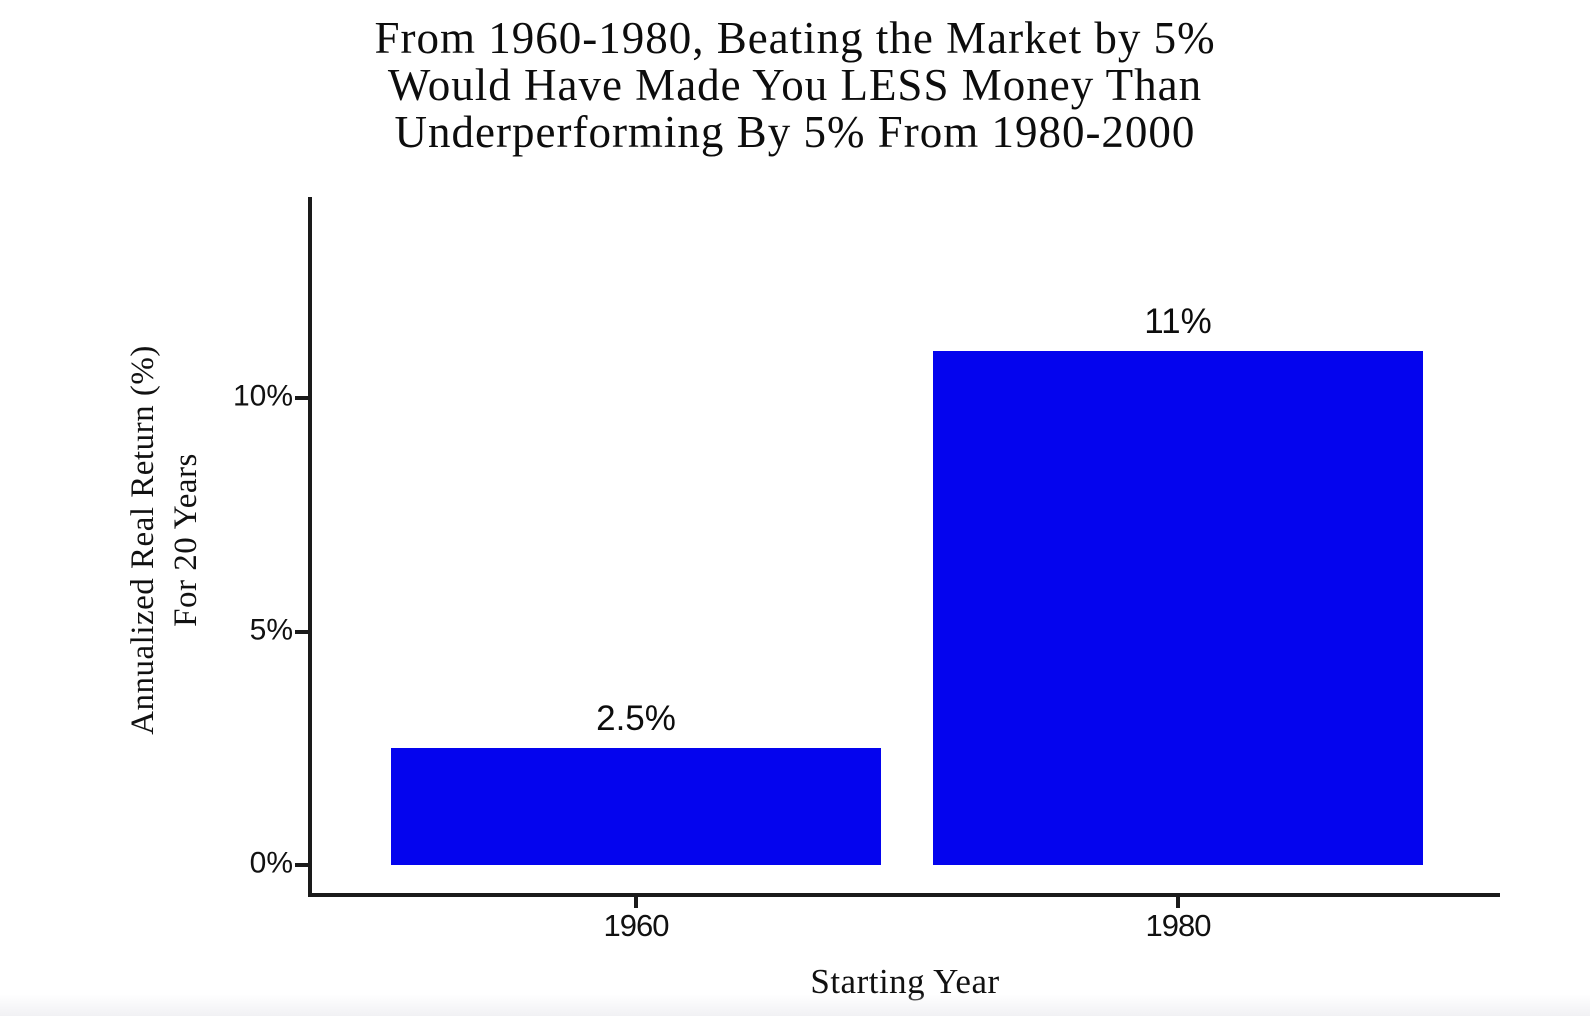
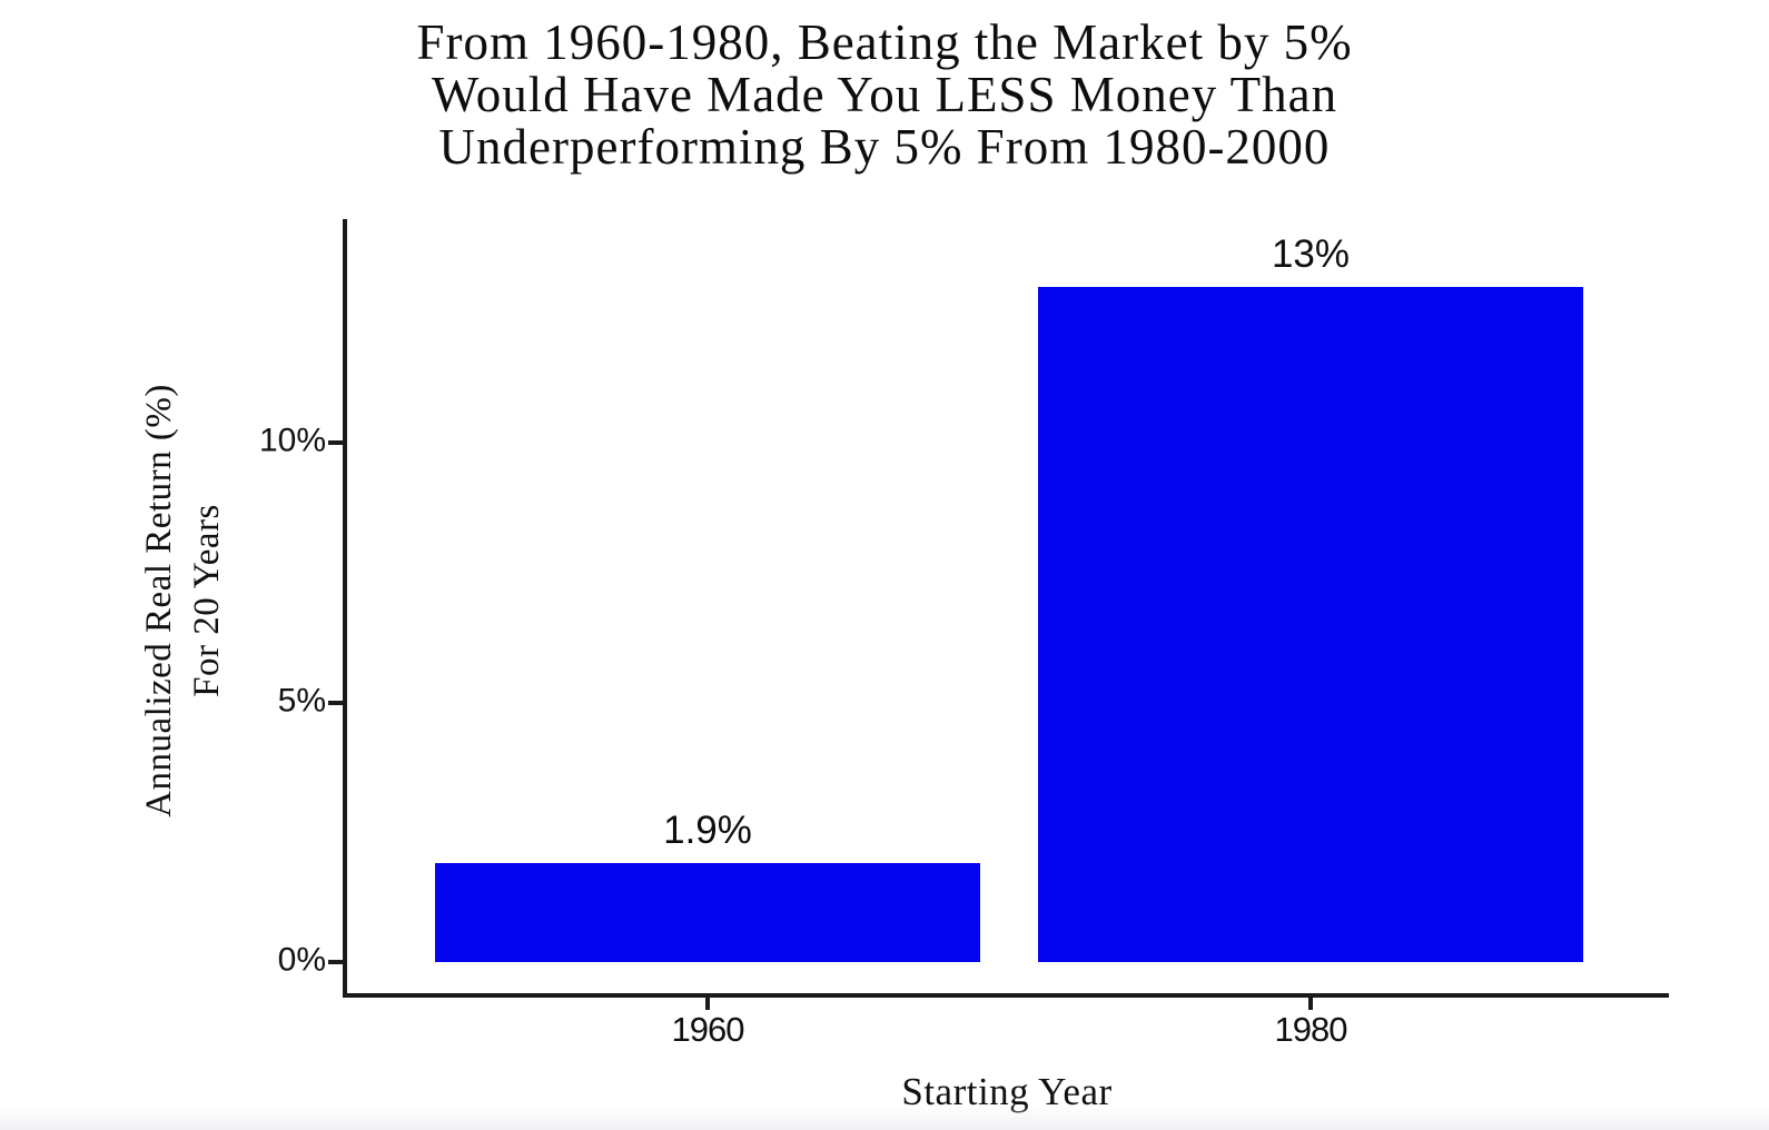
1960: 2.5% -> 1.9%
1980: 11% -> 13%
